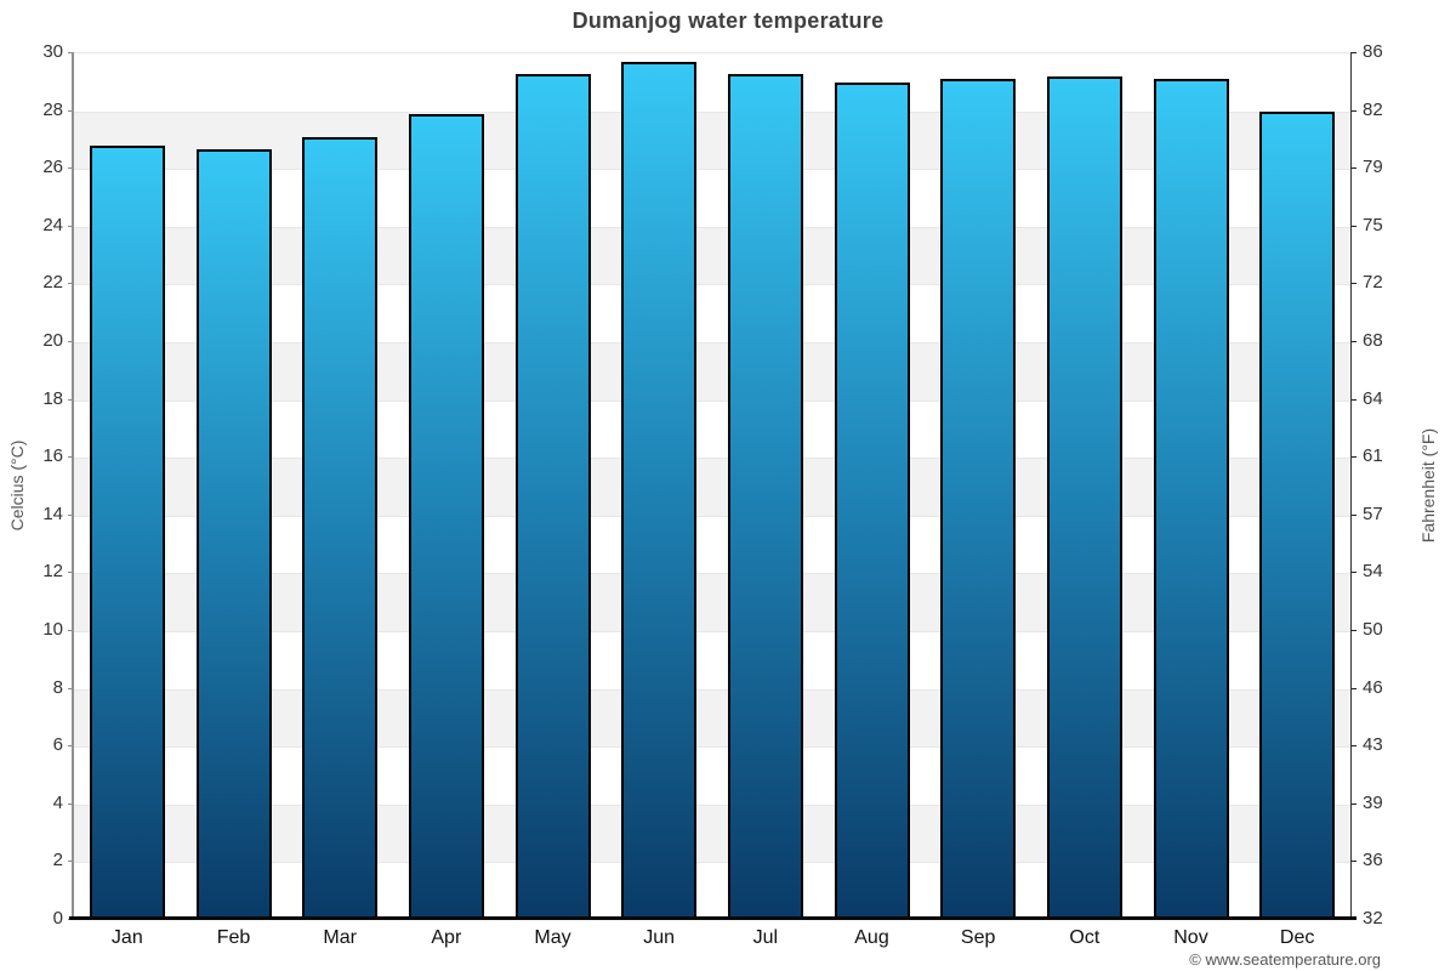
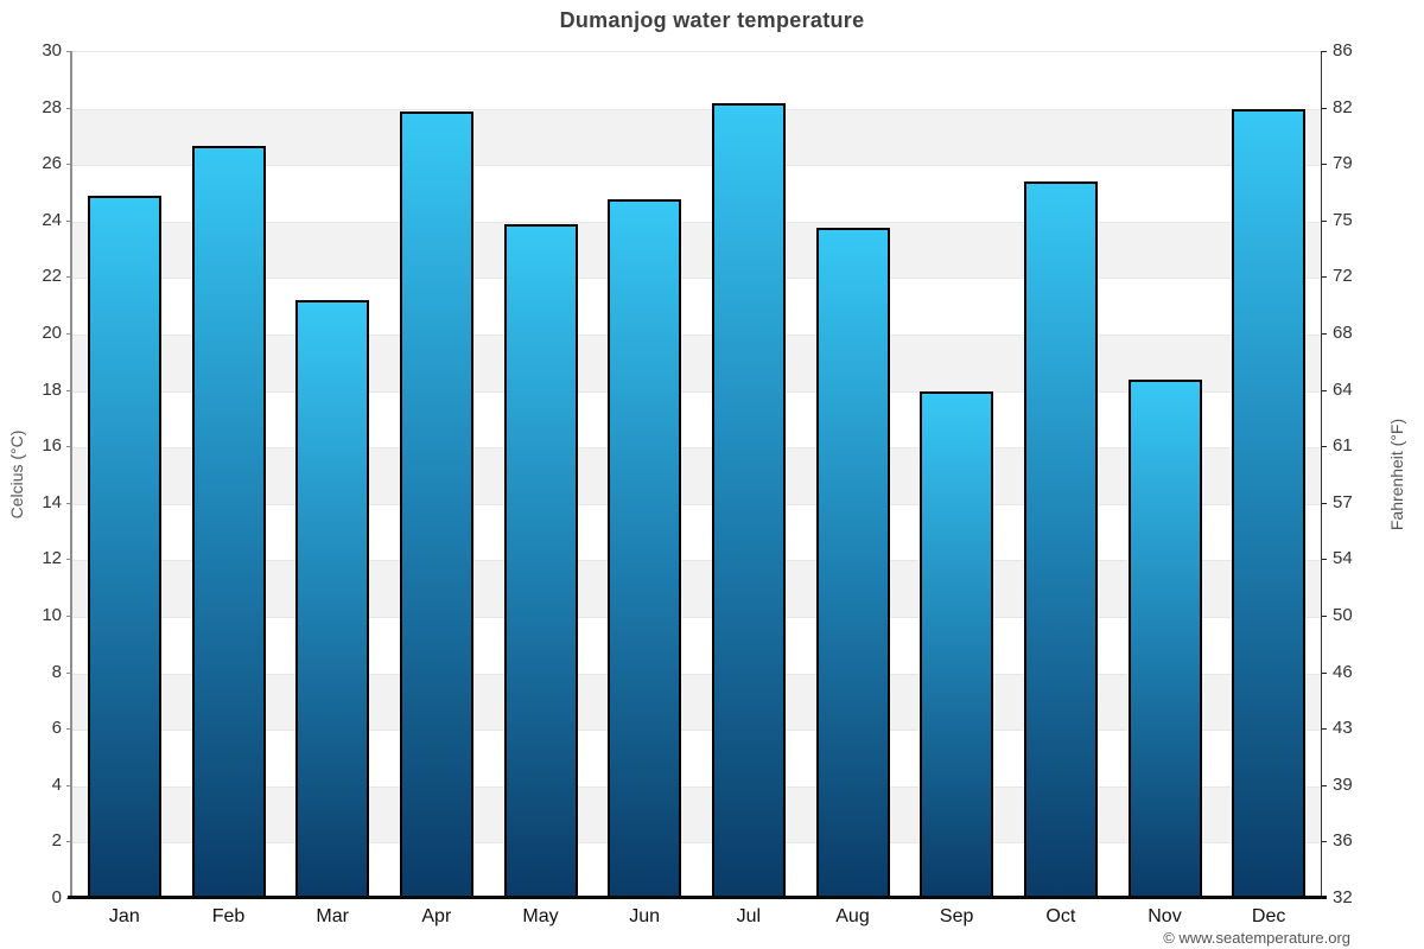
Jan: 26.8 -> 24.9
Mar: 27.1 -> 21.2
May: 29.3 -> 23.9
Jun: 29.7 -> 24.8
Jul: 29.3 -> 28.2
Aug: 29.0 -> 23.8
Sep: 29.1 -> 18.0
Oct: 29.2 -> 25.4
Nov: 29.1 -> 18.4
